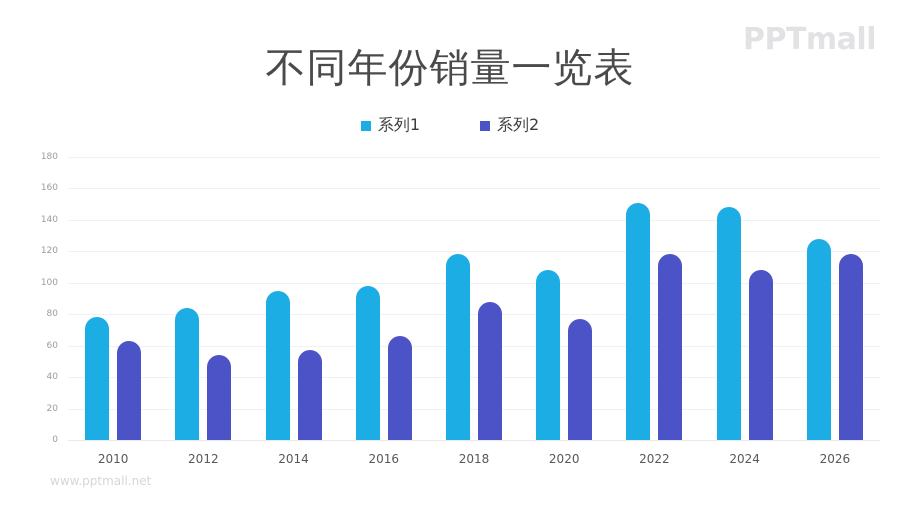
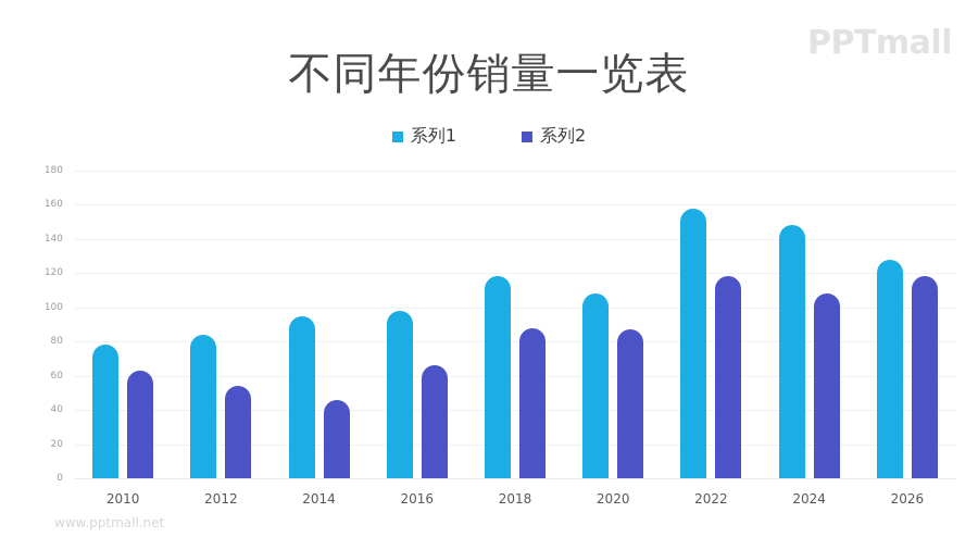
系列2/2014: 57 -> 46
系列2/2020: 77 -> 87
系列1/2022: 151 -> 158
